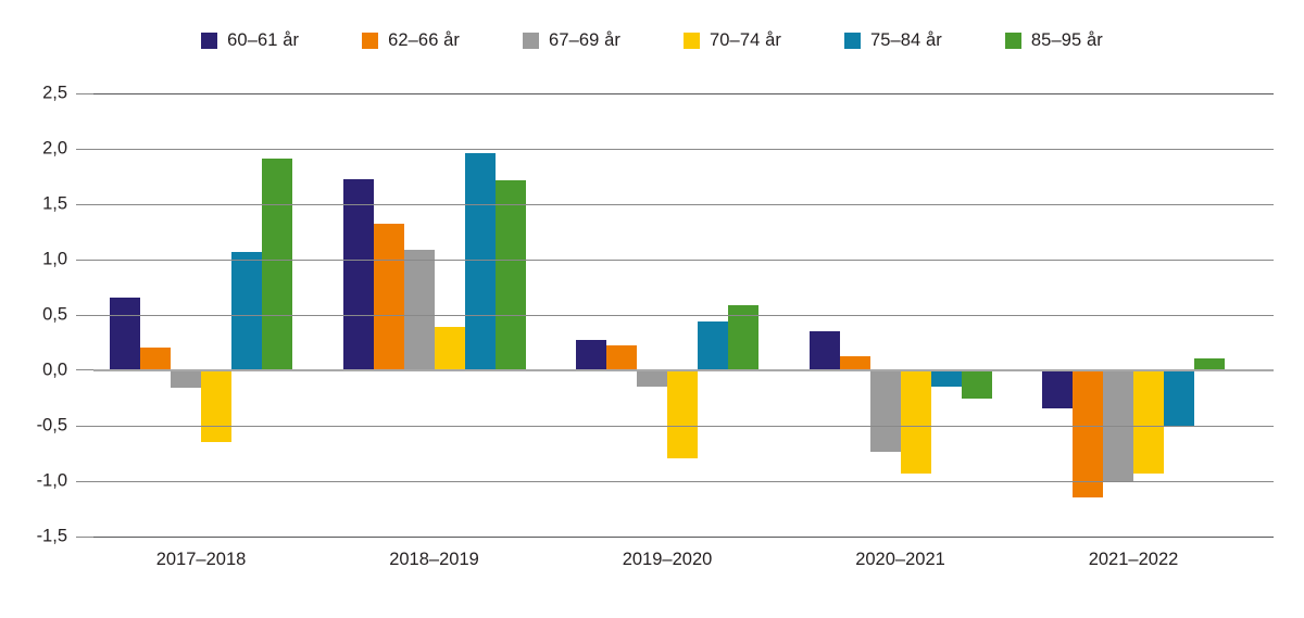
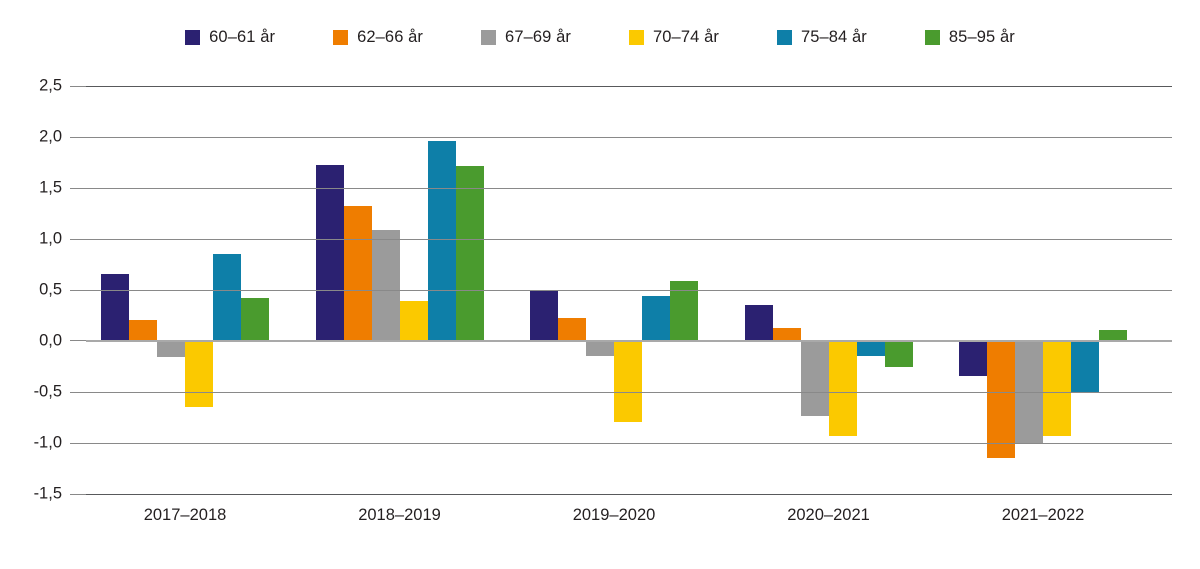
75–84 år/2017–2018: 1,07 -> 0,85
85–95 år/2017–2018: 1,91 -> 0,42
60–61 år/2019–2020: 0,27 -> 0,49
